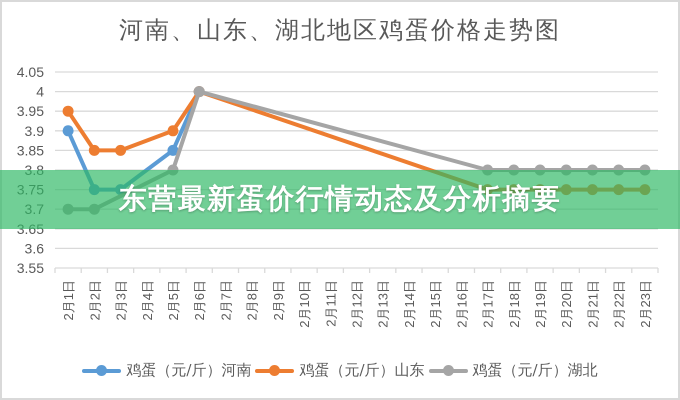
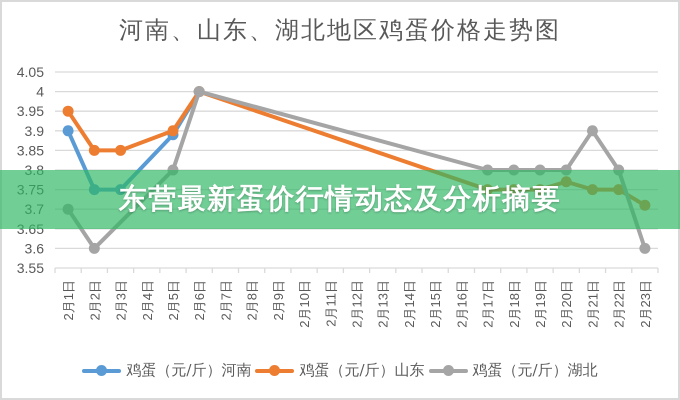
鸡蛋（元/斤）湖北/2月2日: 3.7 -> 3.6
鸡蛋（元/斤）河南/2月5日: 3.85 -> 3.89
鸡蛋（元/斤）山东/2月20日: 3.75 -> 3.77
鸡蛋（元/斤）湖北/2月21日: 3.8 -> 3.9
鸡蛋（元/斤）山东/2月23日: 3.75 -> 3.71
鸡蛋（元/斤）湖北/2月23日: 3.8 -> 3.6
